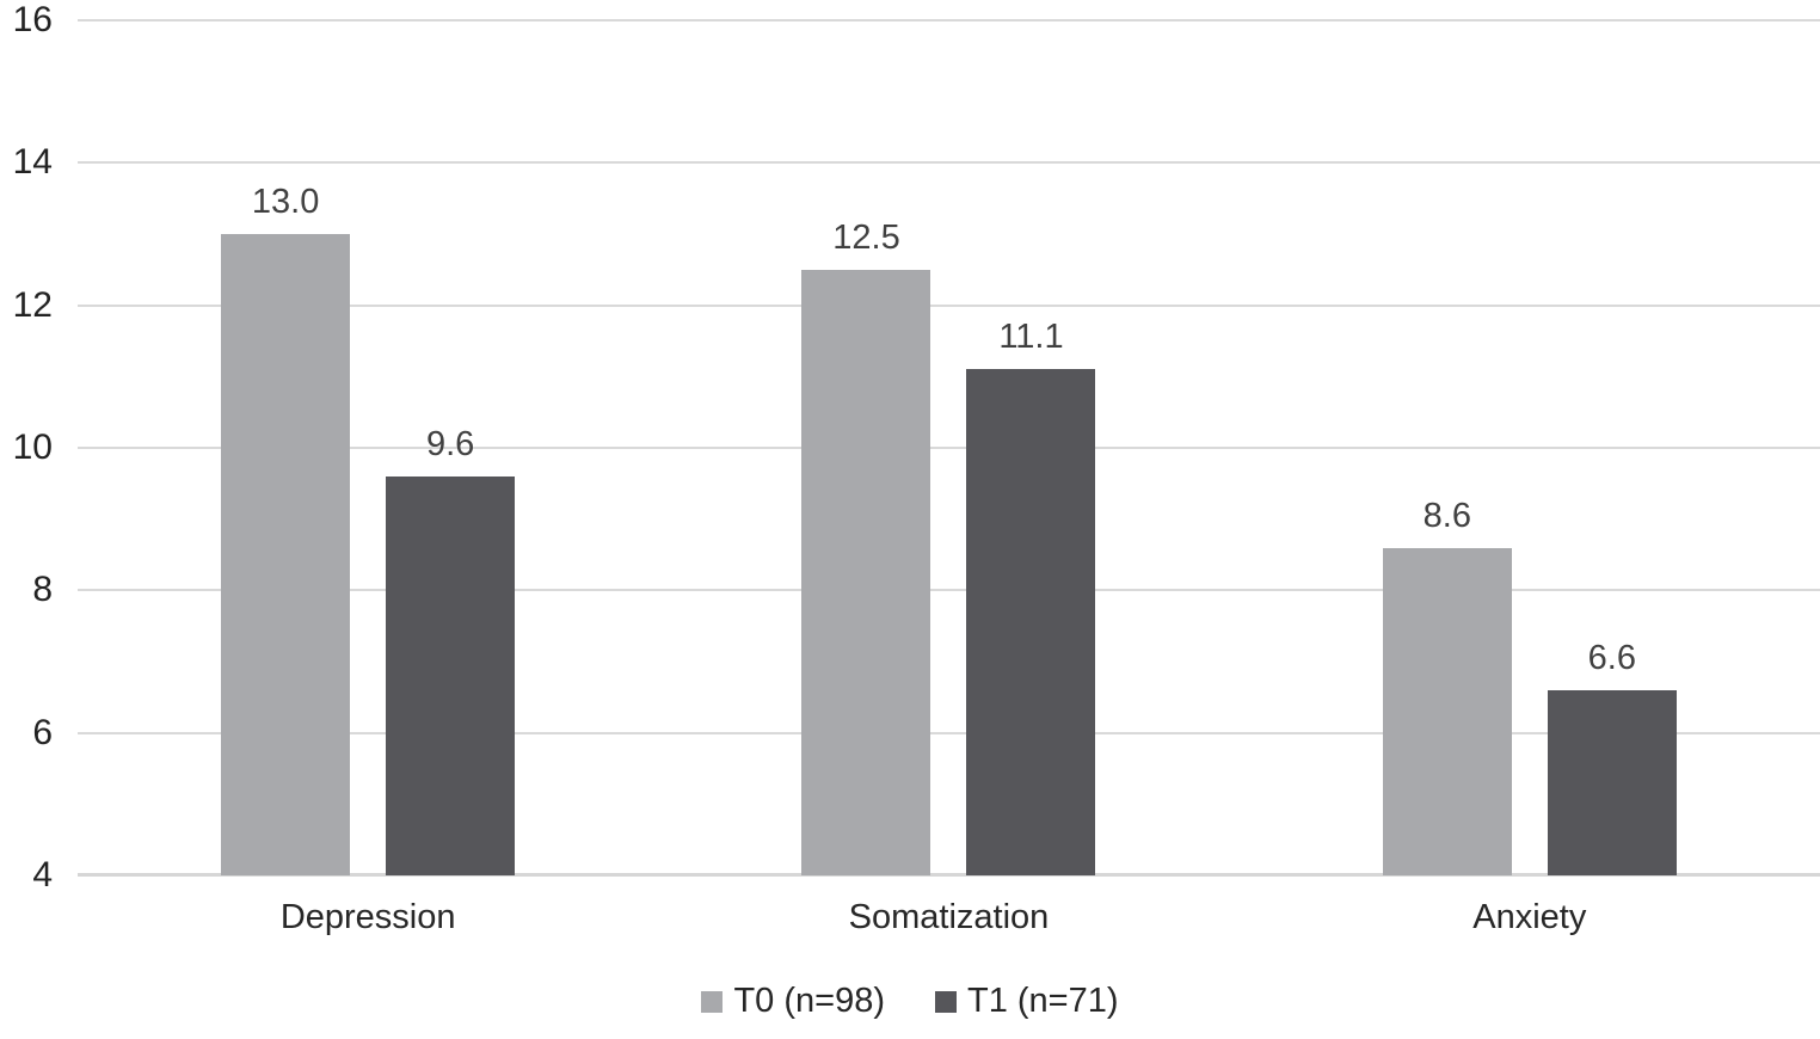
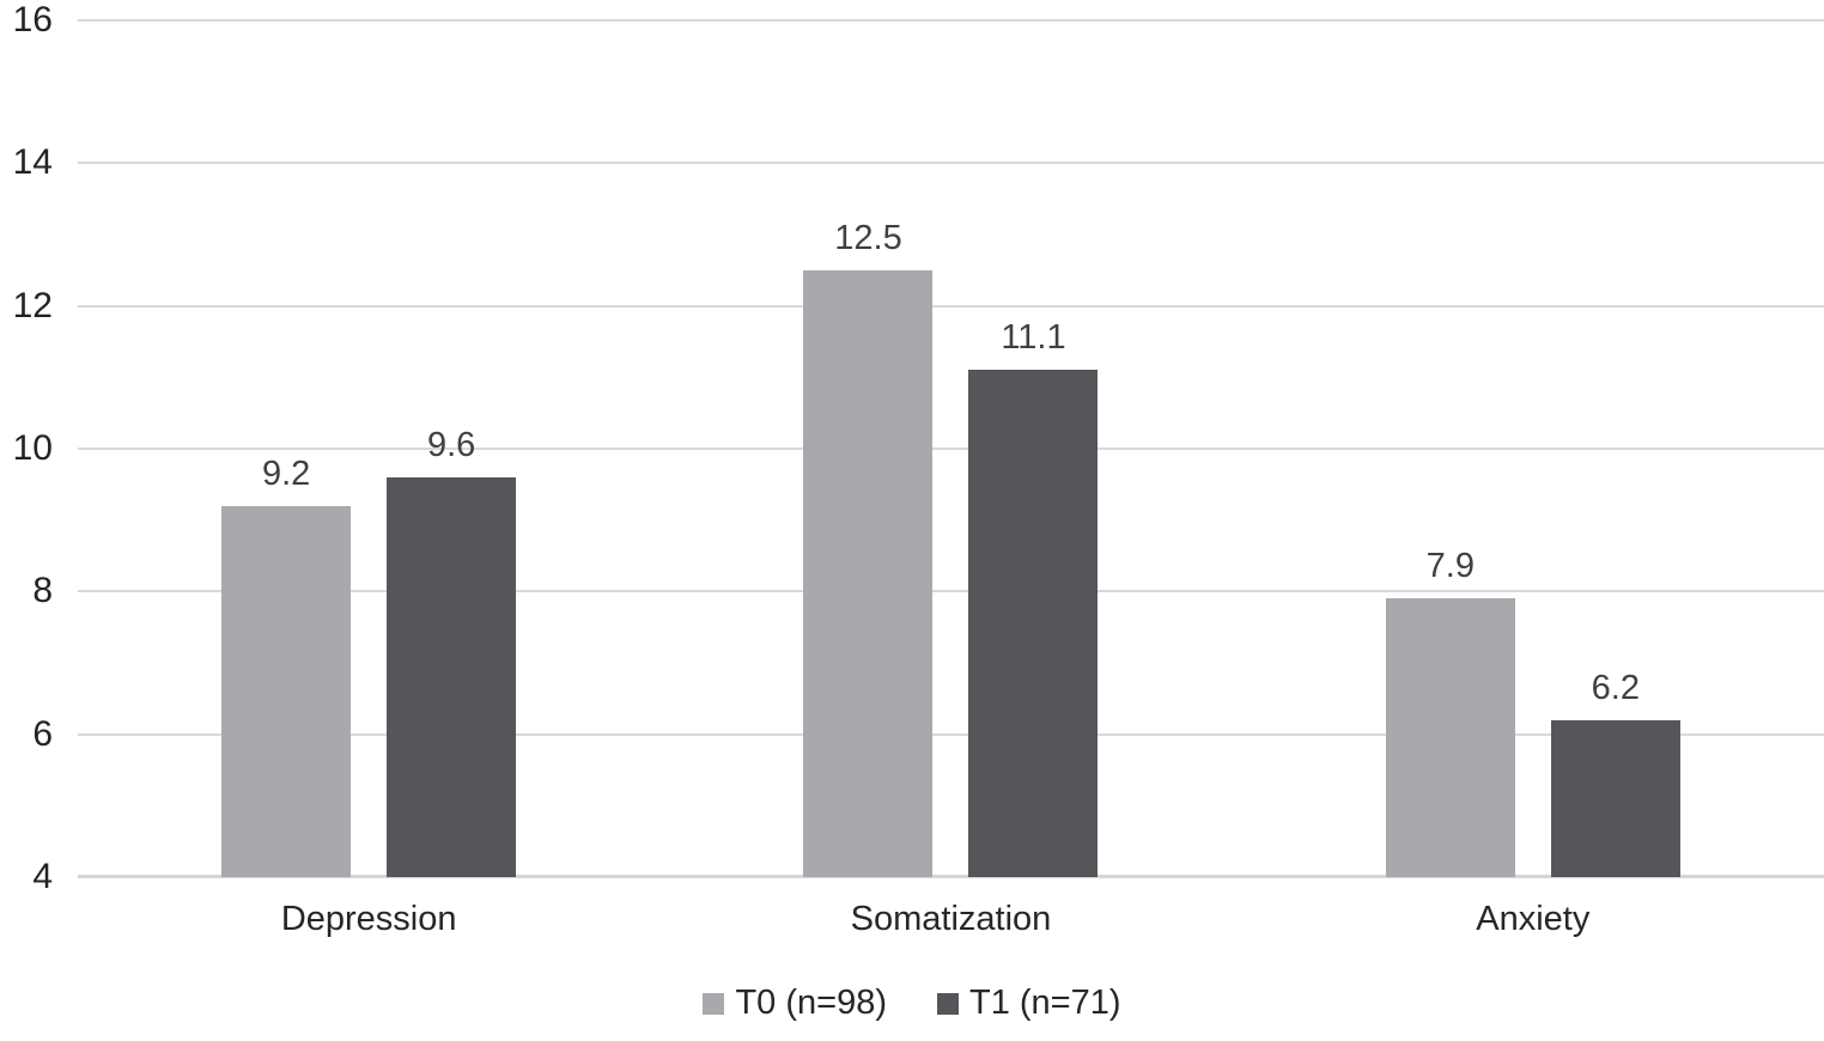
T0 (n=98)/Depression: 13.0 -> 9.2
T0 (n=98)/Anxiety: 8.6 -> 7.9
T1 (n=71)/Anxiety: 6.6 -> 6.2
